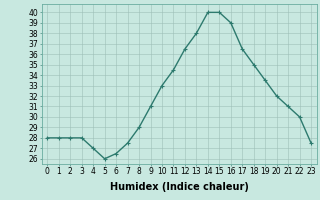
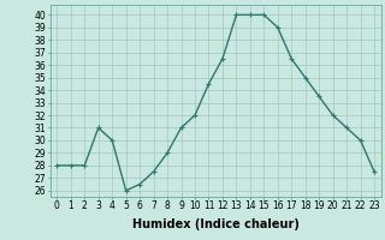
3: 28.0 -> 31.0
4: 27.0 -> 30.0
10: 33.0 -> 32.0
13: 38.0 -> 40.0
